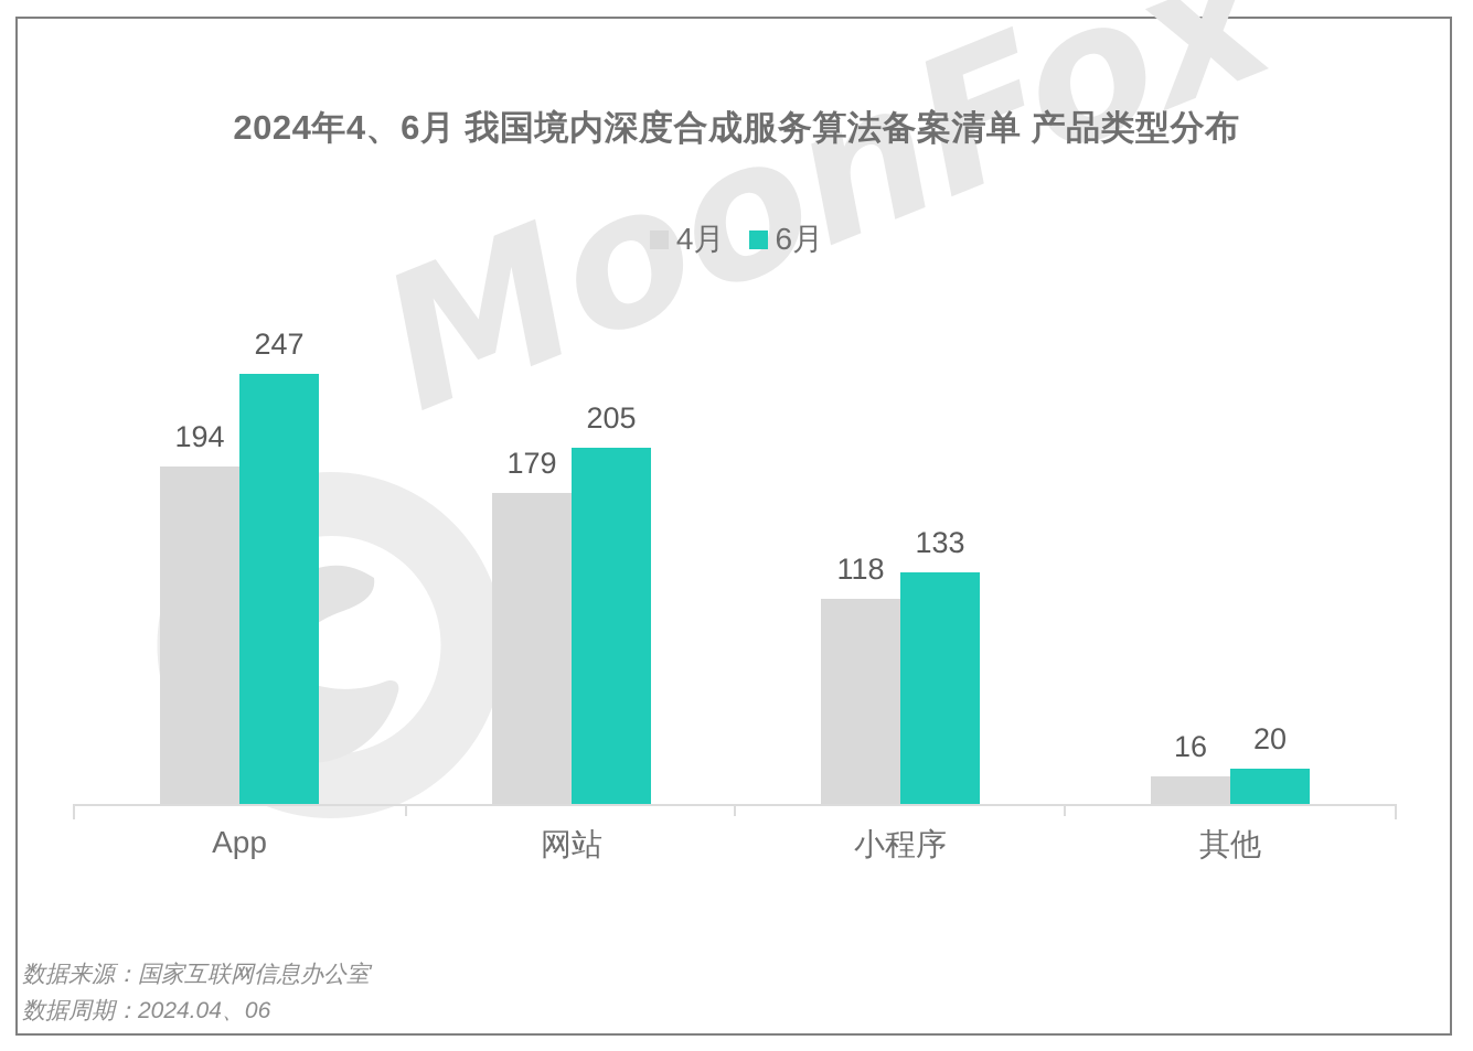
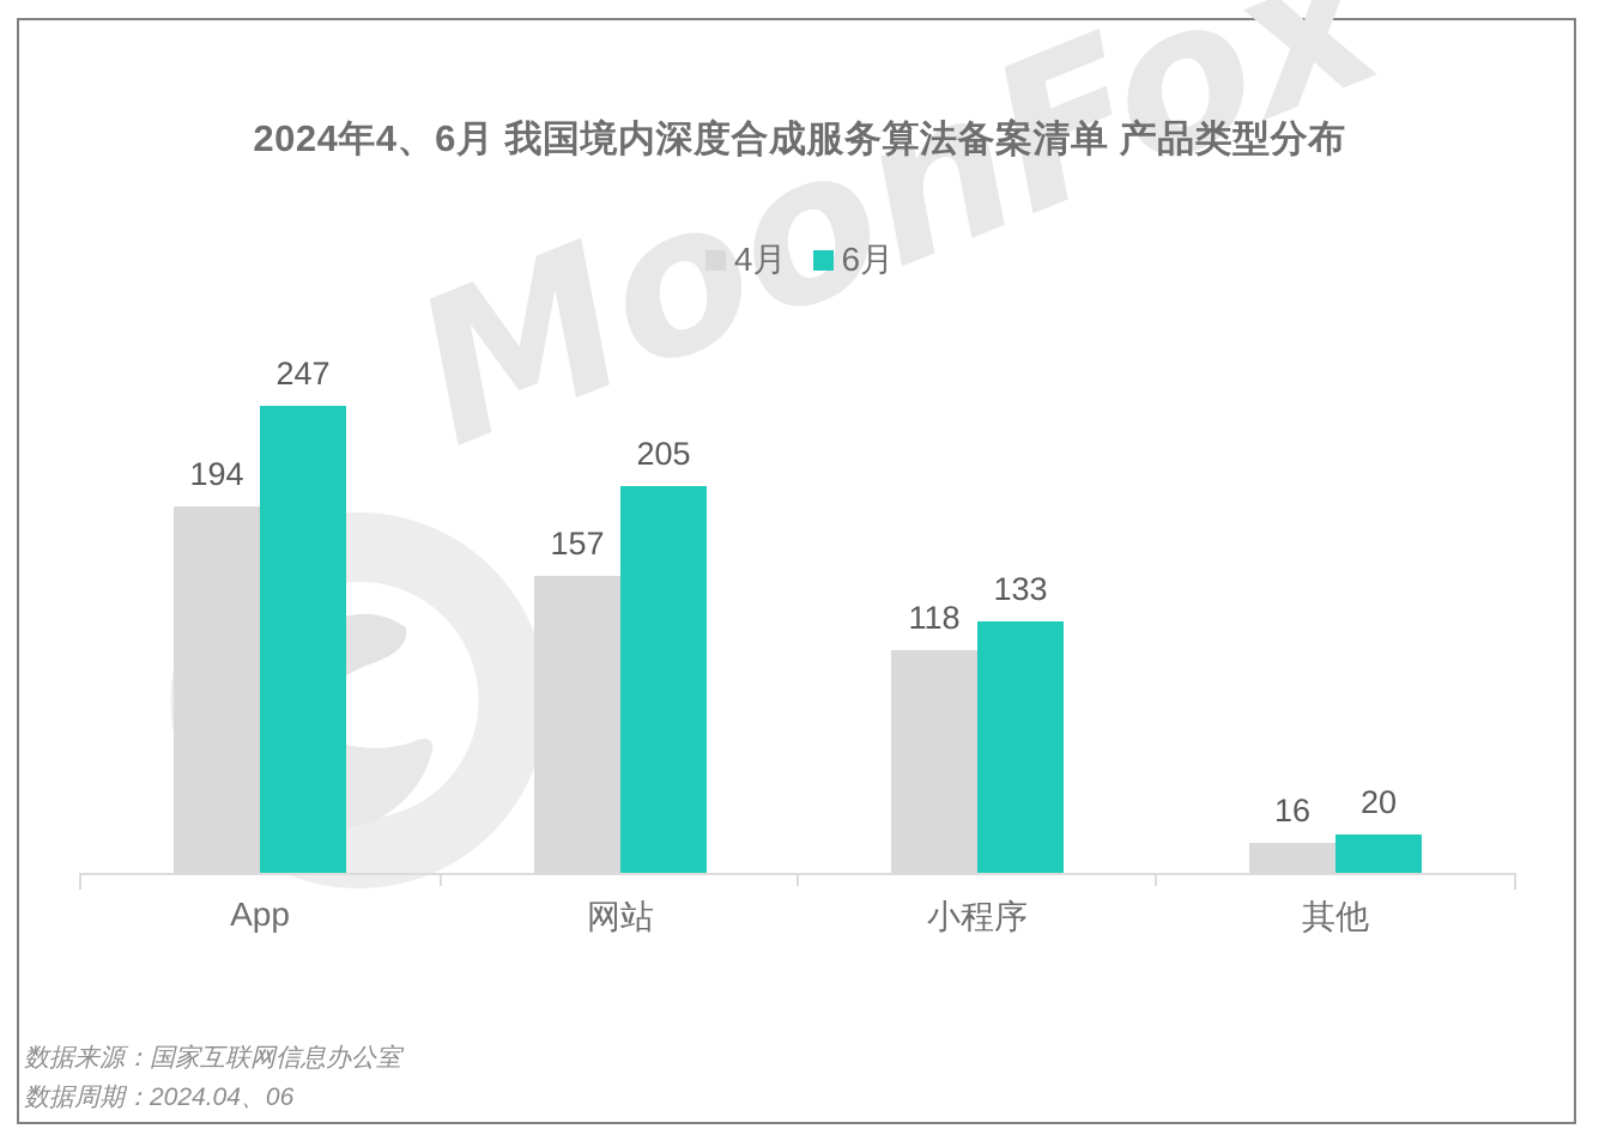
4月/网站: 179 -> 157
